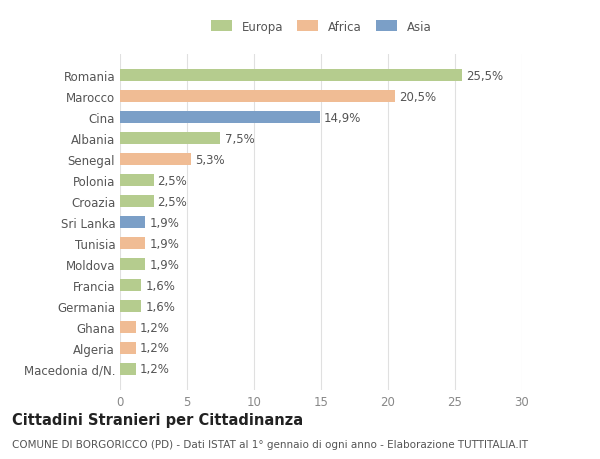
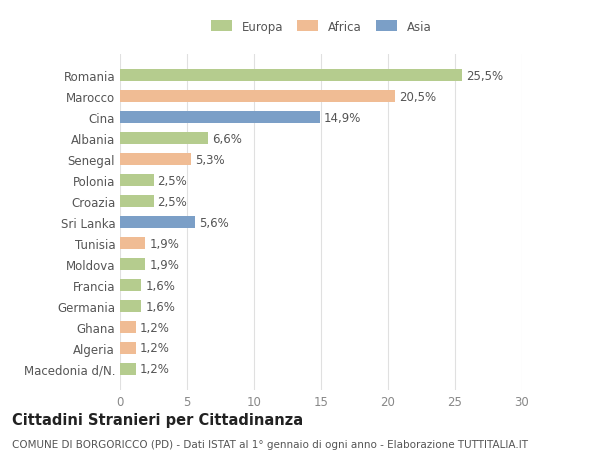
Albania: 7,5% -> 6,6%
Sri Lanka: 1,9% -> 5,6%
